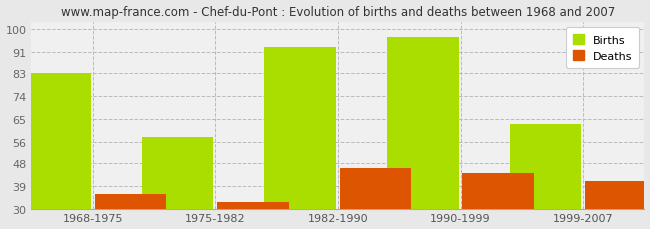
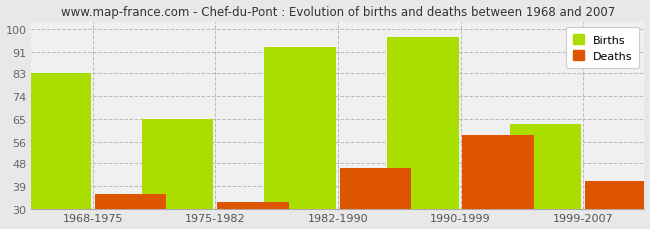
Births/1975-1982: 58 -> 65
Deaths/1990-1999: 44 -> 59
